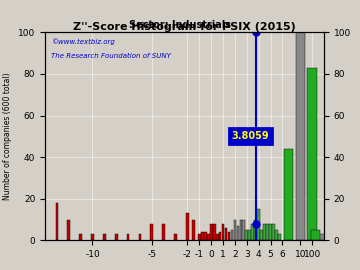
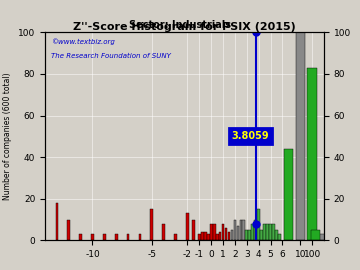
-5: 8 -> 15
